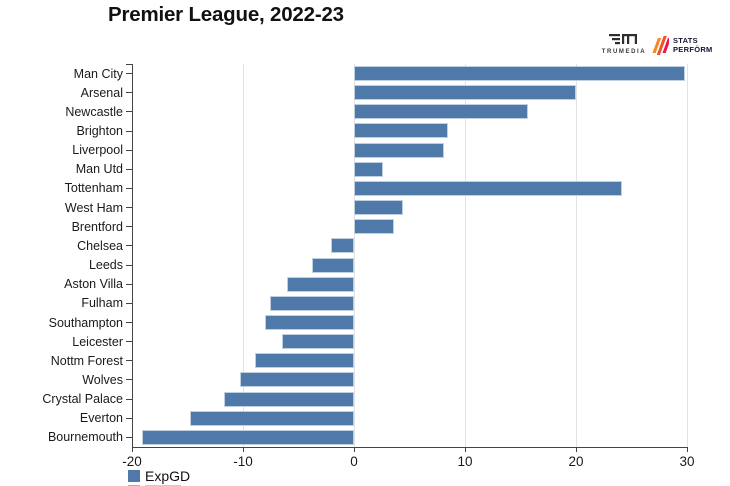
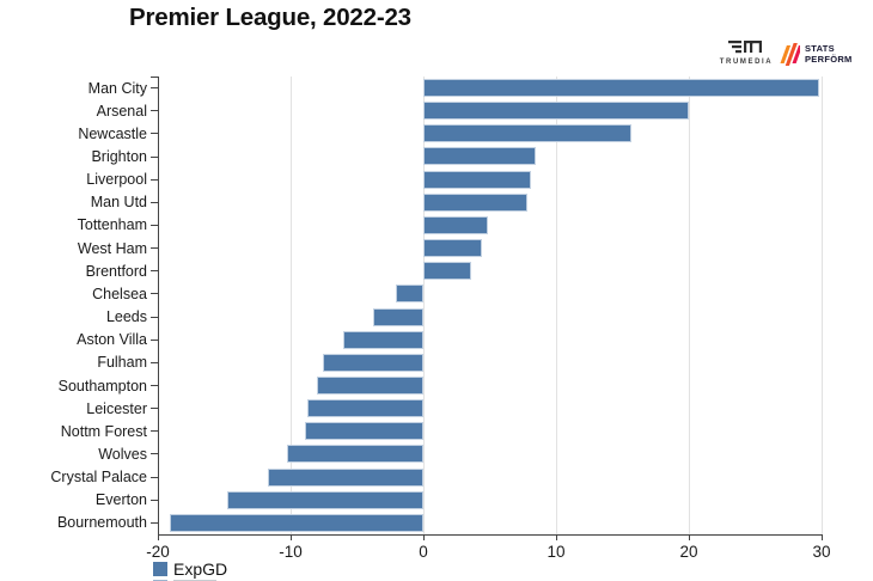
Man Utd: 2.6 -> 7.8
Tottenham: 24.1 -> 4.9
Leicester: -6.5 -> -8.7
